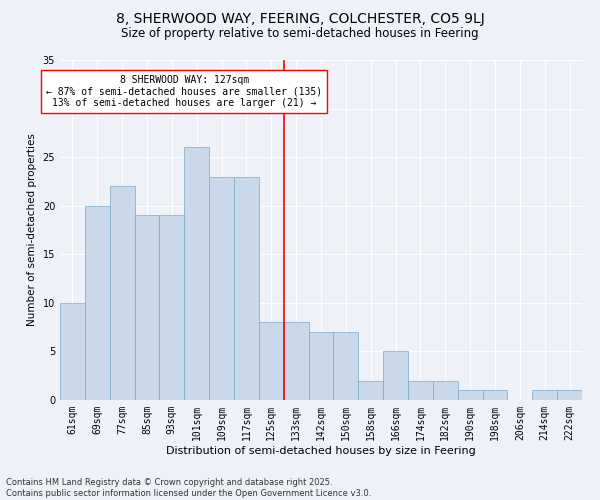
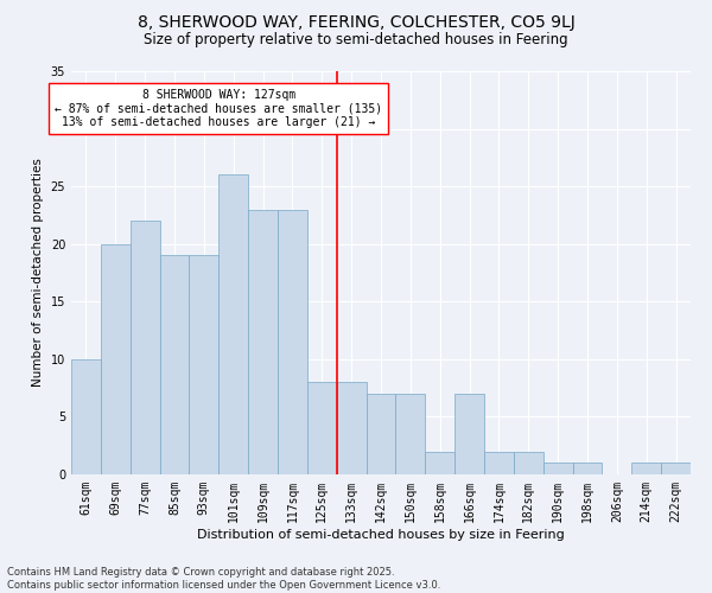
166sqm: 5 -> 7
